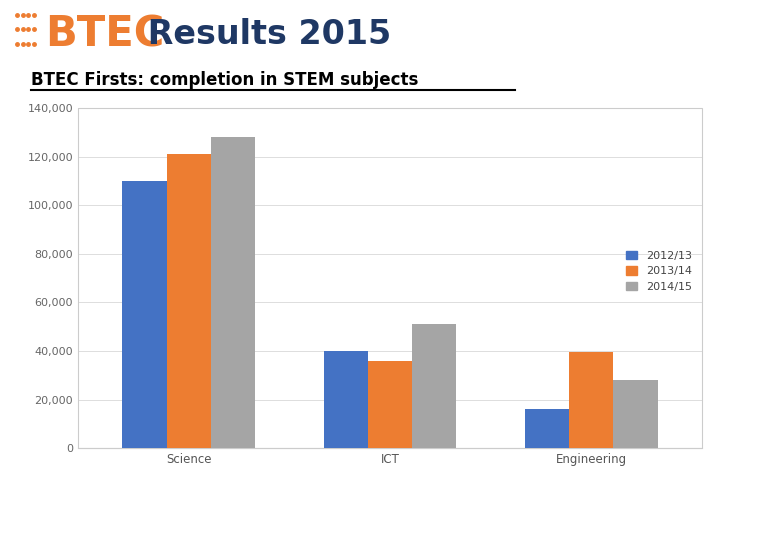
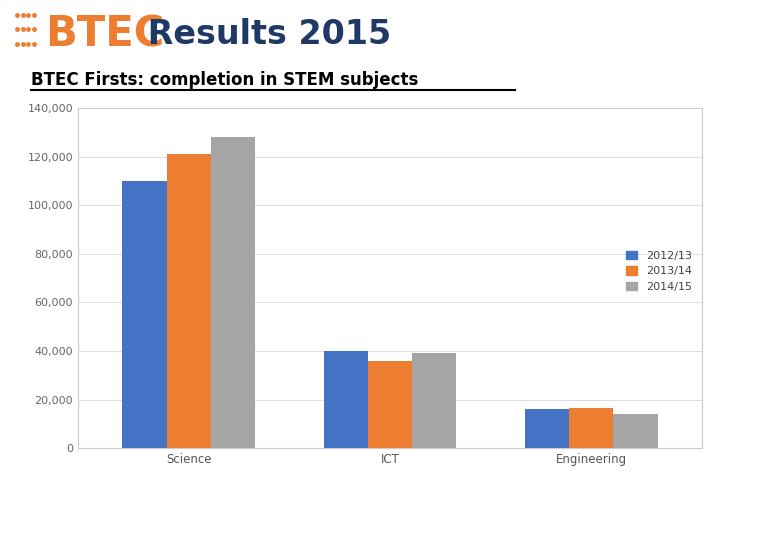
2014/15/ICT: 51,000 -> 39,000
2013/14/Engineering: 39,500 -> 16,500
2014/15/Engineering: 28,000 -> 14,000
